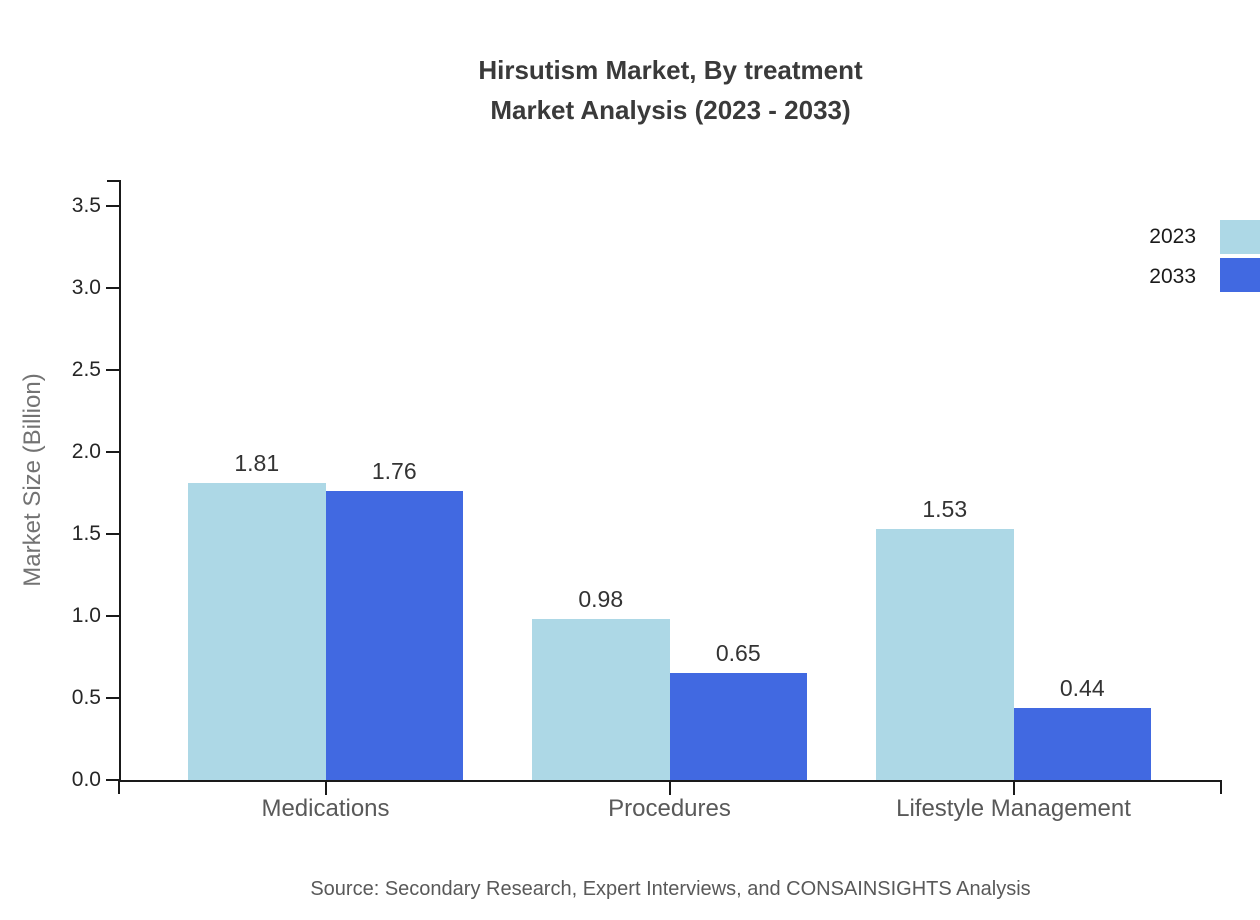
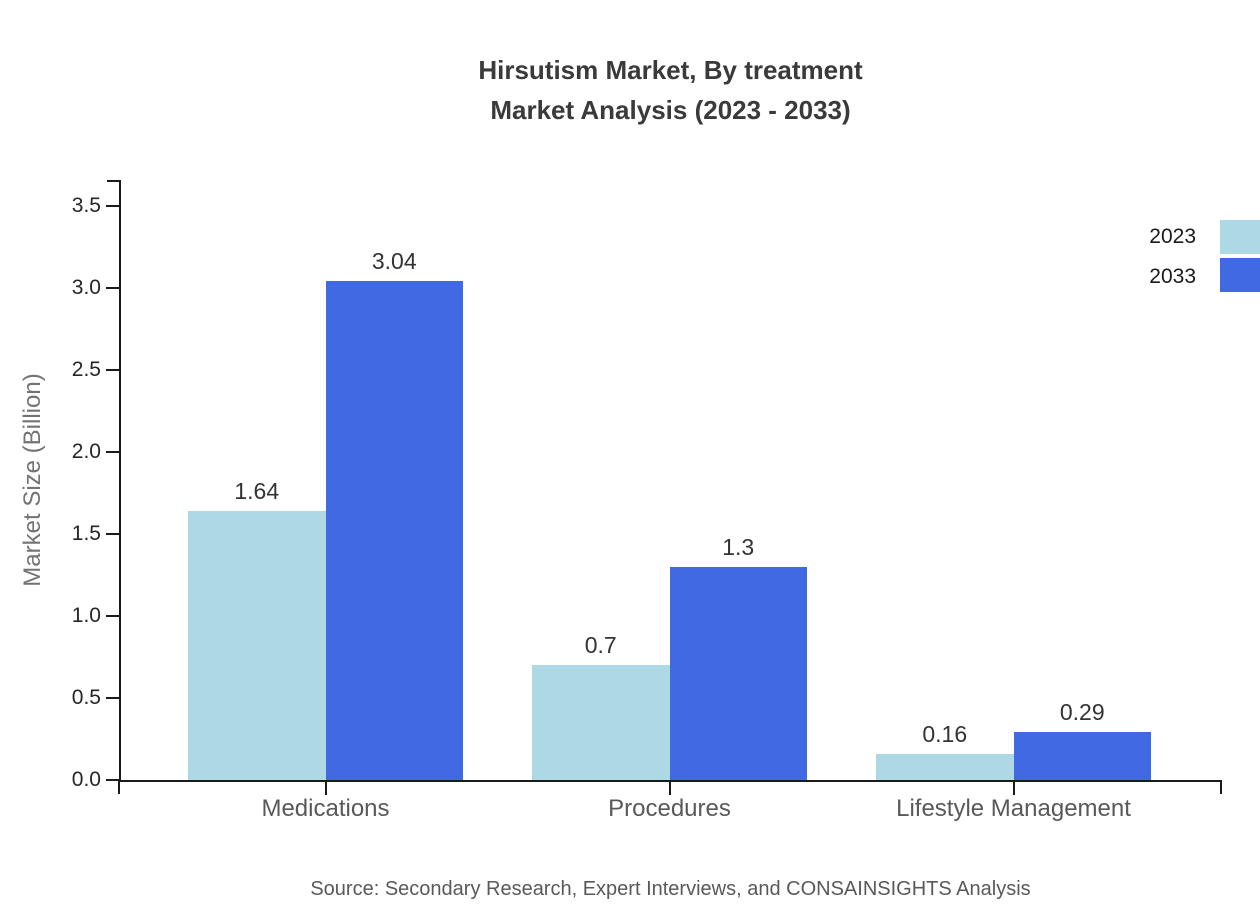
2023/Medications: 1.81 -> 1.64
2033/Medications: 1.76 -> 3.04
2023/Procedures: 0.98 -> 0.7
2033/Procedures: 0.65 -> 1.3
2023/Lifestyle Management: 1.53 -> 0.16
2033/Lifestyle Management: 0.44 -> 0.29
